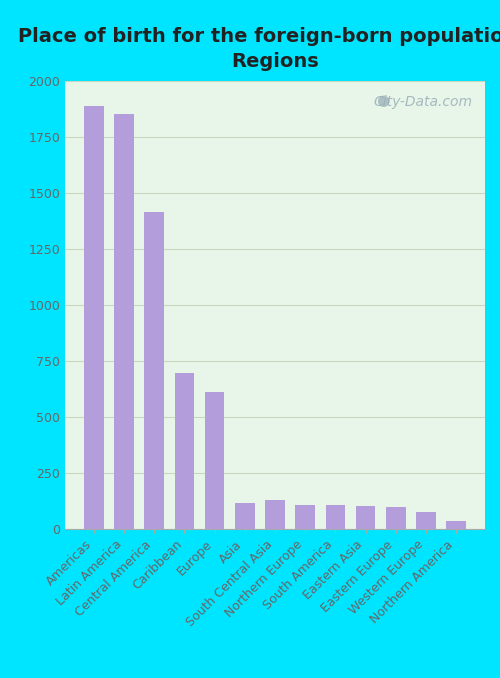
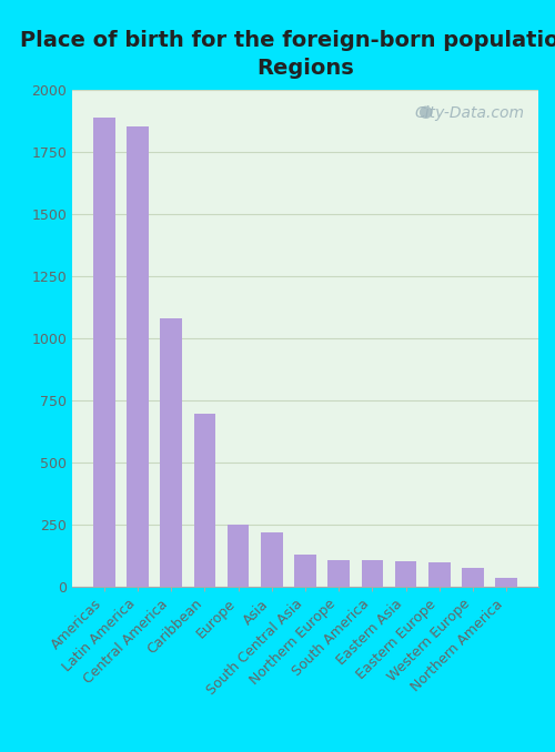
Central America: 1415 -> 1080
Europe: 610 -> 248
Asia: 115 -> 220
